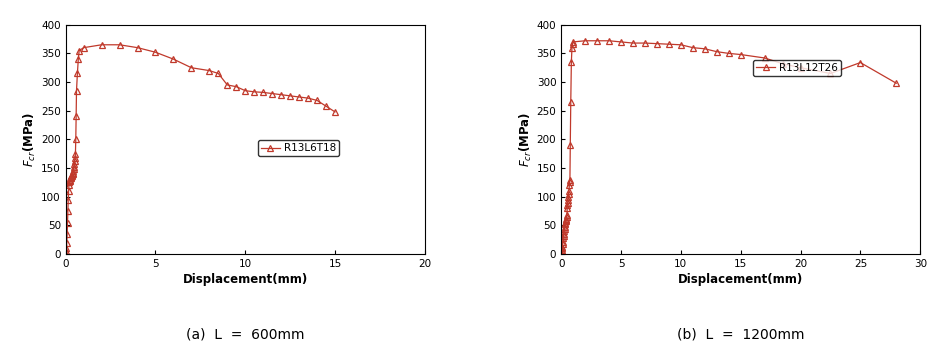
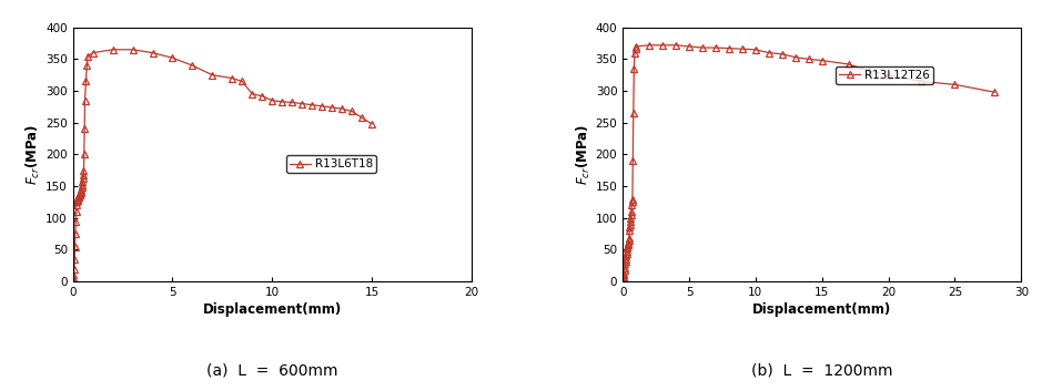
25: 334 -> 310
